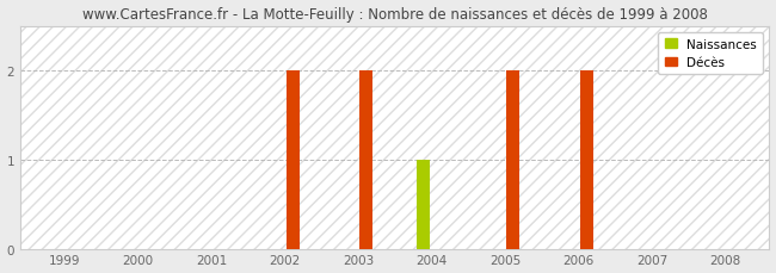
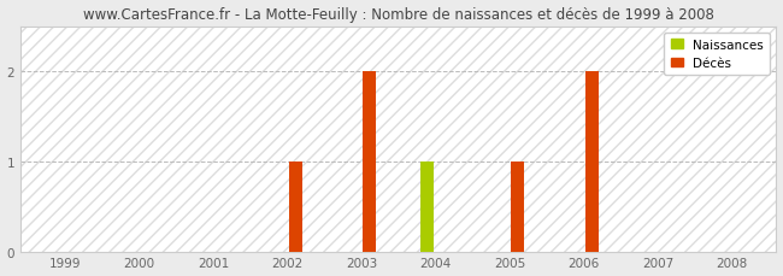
Décès/2002: 2 -> 1
Décès/2005: 2 -> 1
